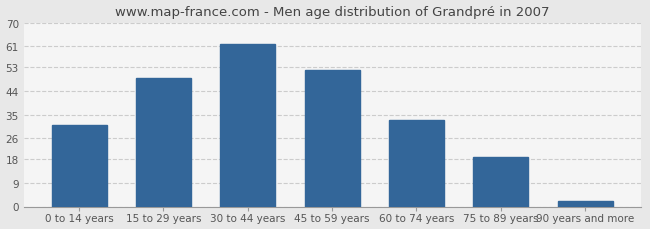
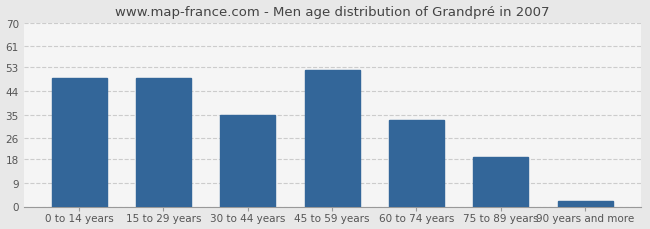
0 to 14 years: 31 -> 49
30 to 44 years: 62 -> 35
